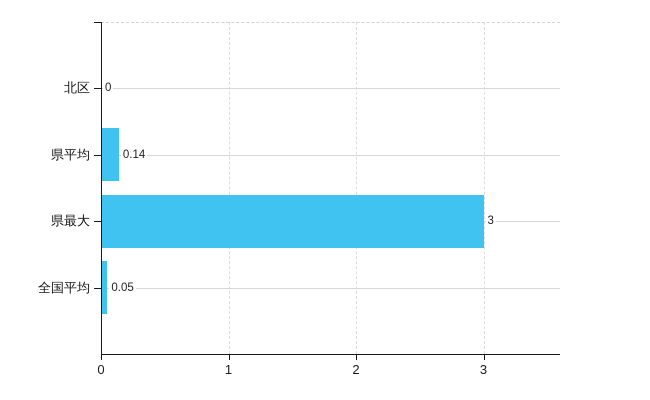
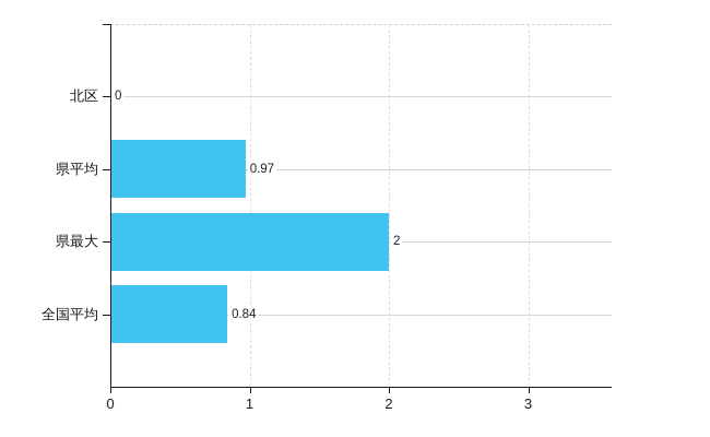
県平均: 0.14 -> 0.97
県最大: 3 -> 2
全国平均: 0.05 -> 0.84
